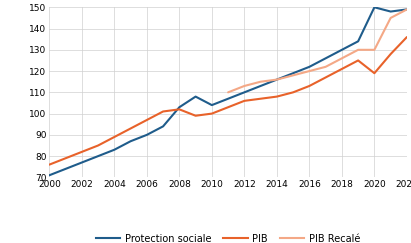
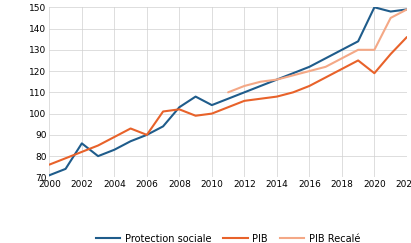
Protection sociale/2002: 77 -> 86
PIB/2006: 97 -> 90
